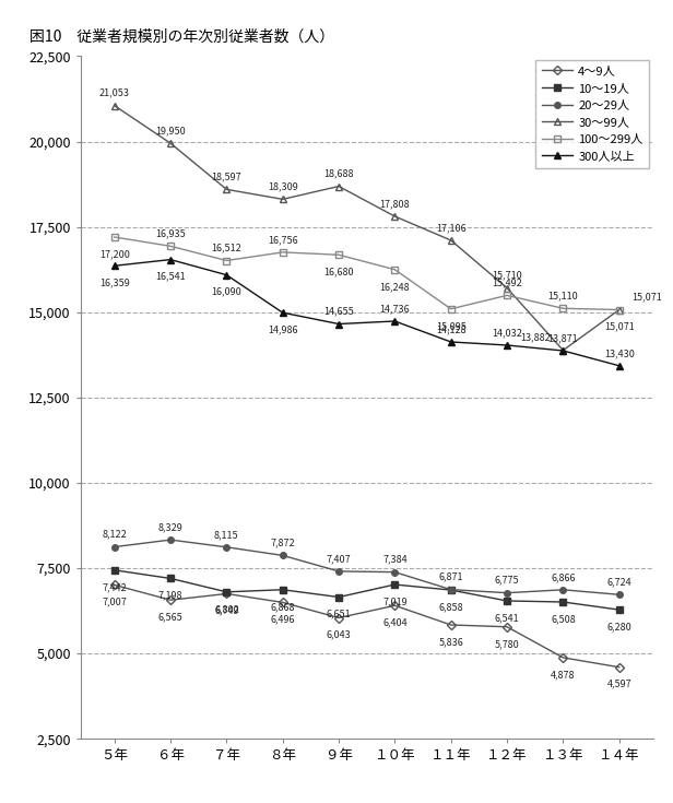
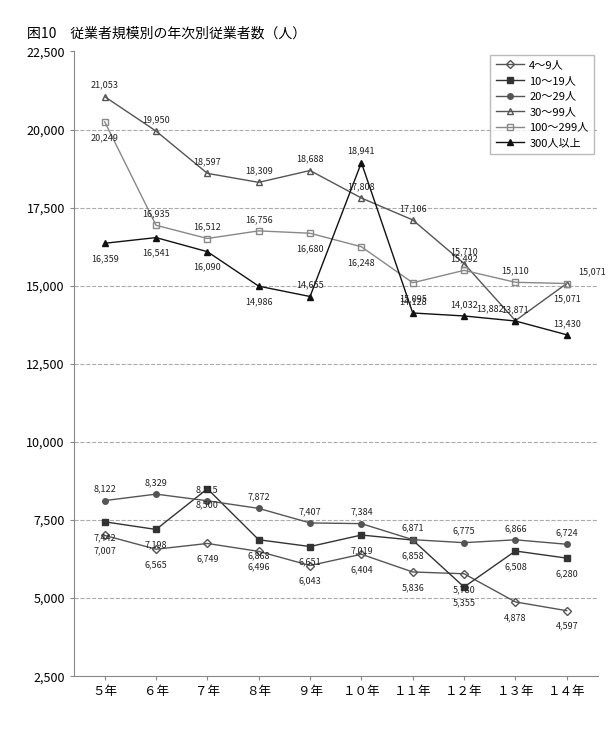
100～299人/５年: 17,200 -> 20,249
10～19人/７年: 6,800 -> 8,500
300人以上/１０年: 14,736 -> 18,941
10～19人/１２年: 6,541 -> 5,355
